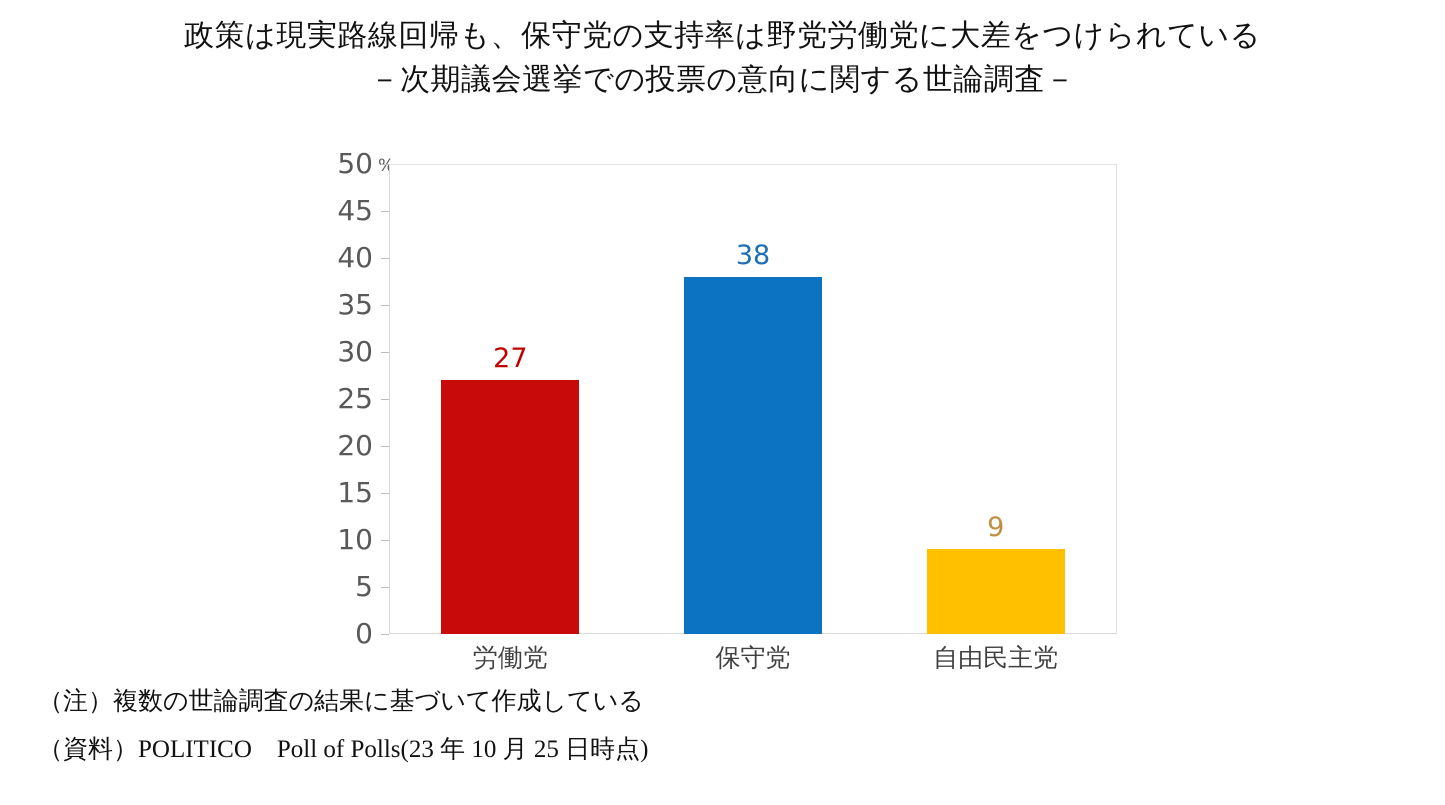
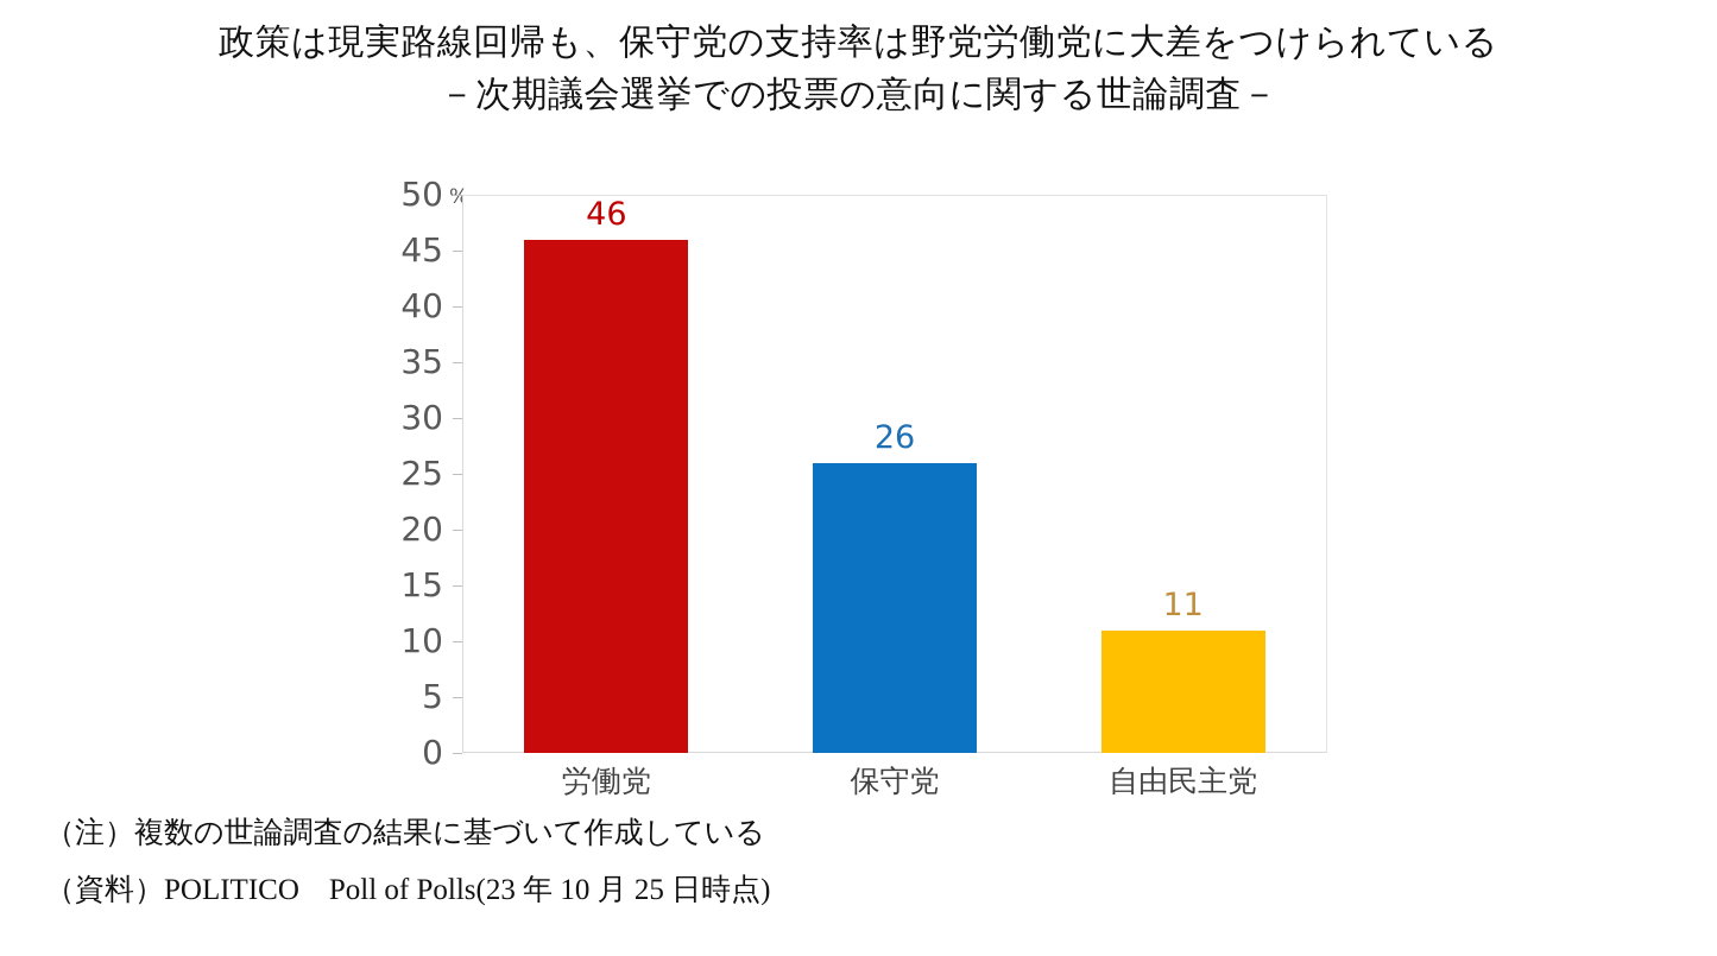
労働党: 27 -> 46
保守党: 38 -> 26
自由民主党: 9 -> 11
